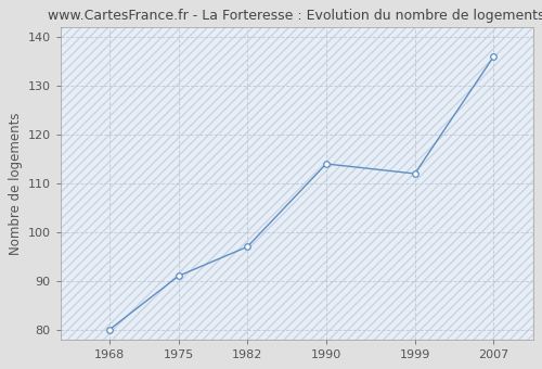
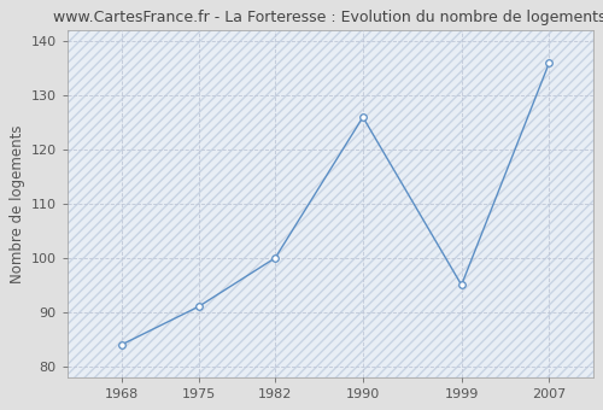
1968: 80 -> 84
1982: 97 -> 100
1990: 114 -> 126
1999: 112 -> 95
